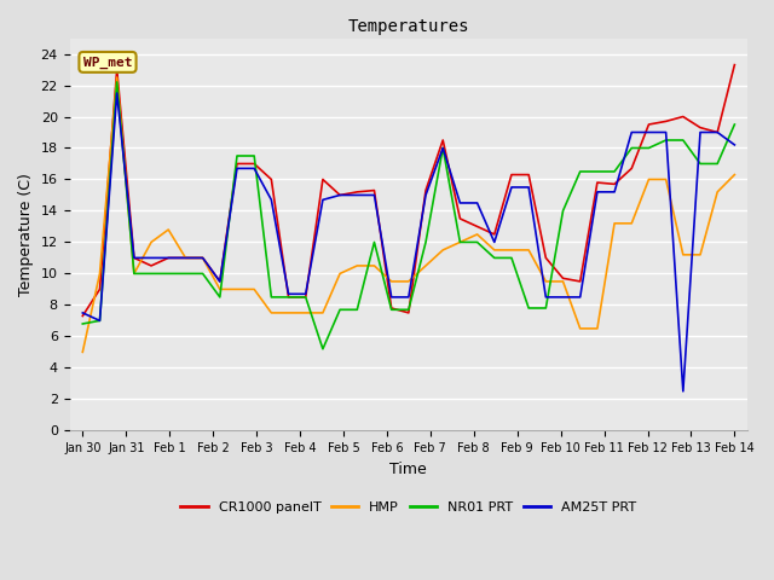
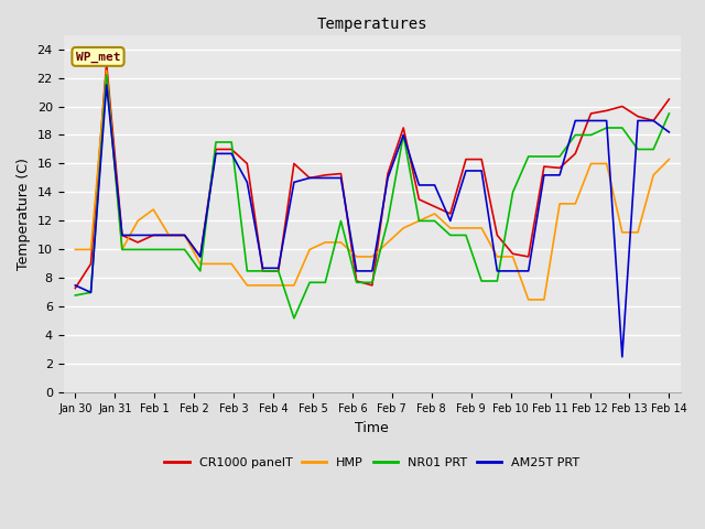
HMP/Jan 30: 5.0 -> 10.0
CR1000 panelT/Feb 14: 23.3 -> 20.5
